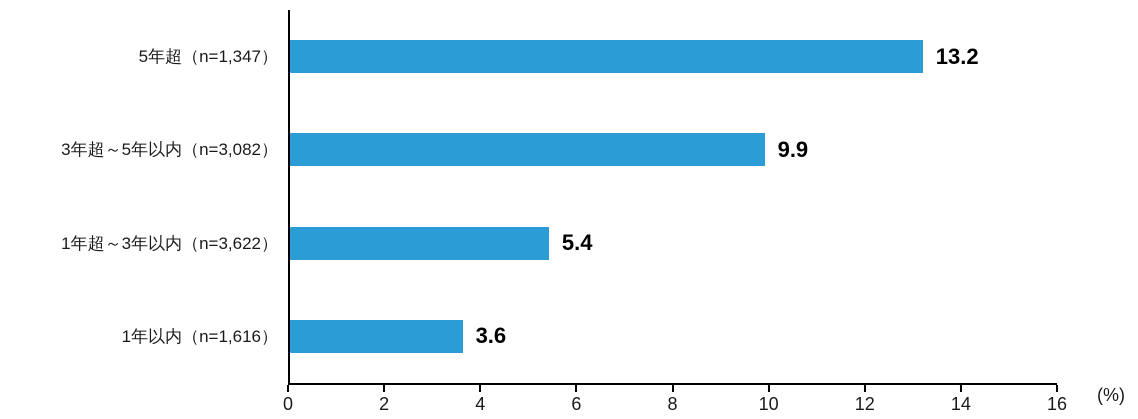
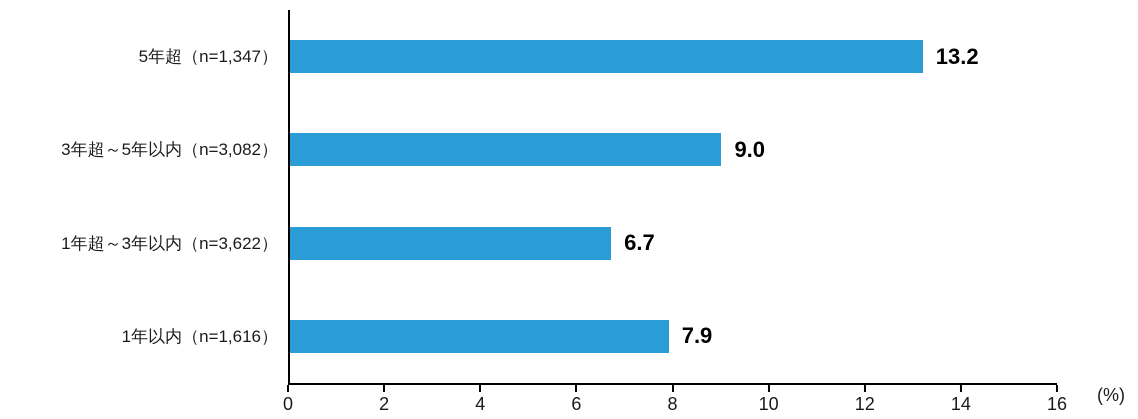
3年超～5年以内（n=3,082）: 9.9 -> 9.0
1年超～3年以内（n=3,622）: 5.4 -> 6.7
1年以内（n=1,616）: 3.6 -> 7.9
